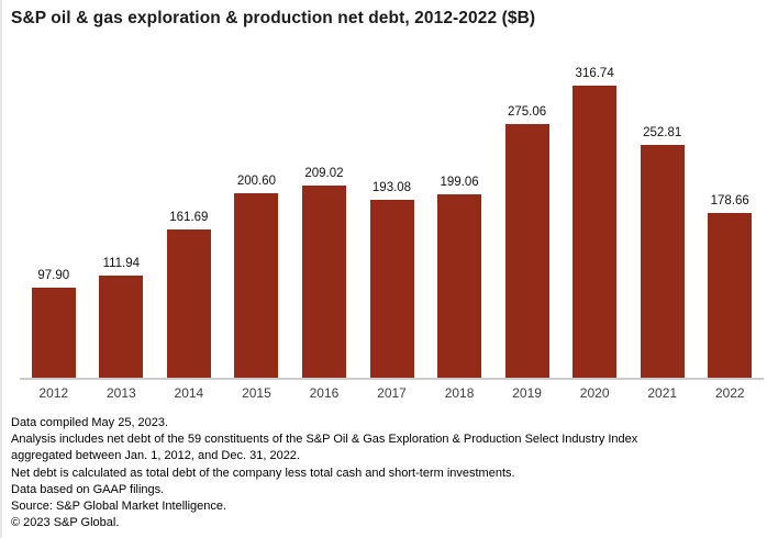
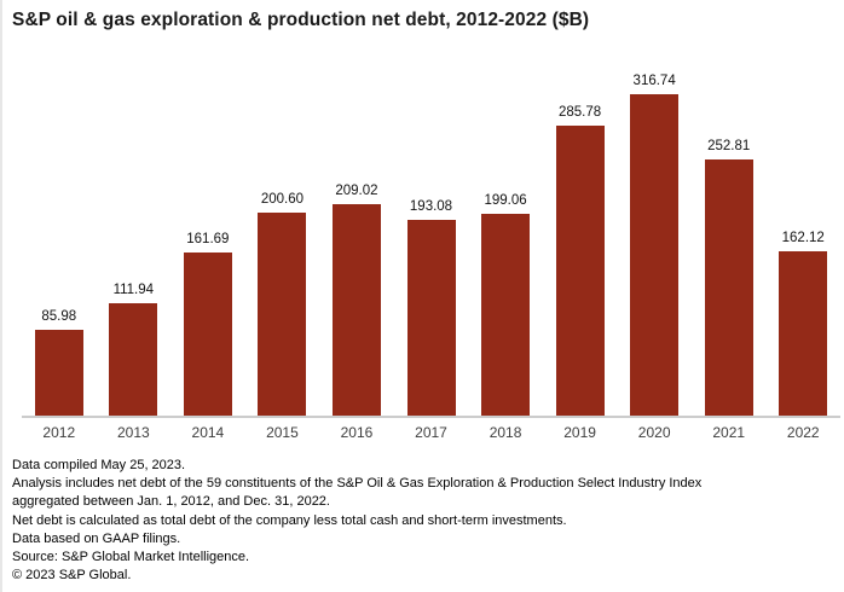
2012: 97.90 -> 85.98
2019: 275.06 -> 285.78
2022: 178.66 -> 162.12
